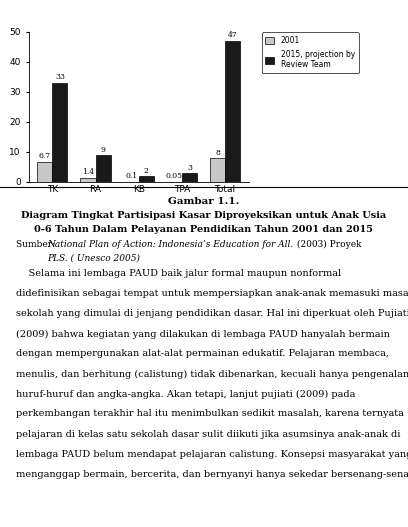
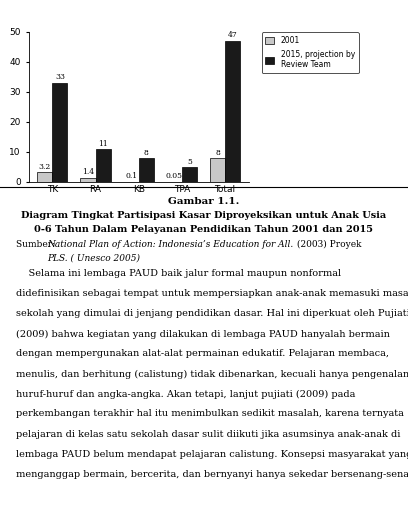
2001/TK: 6.7 -> 3.2
2015, projection by Review Team/RA: 9 -> 11
2015, projection by Review Team/KB: 2 -> 8
2015, projection by Review Team/TPA: 3 -> 5
